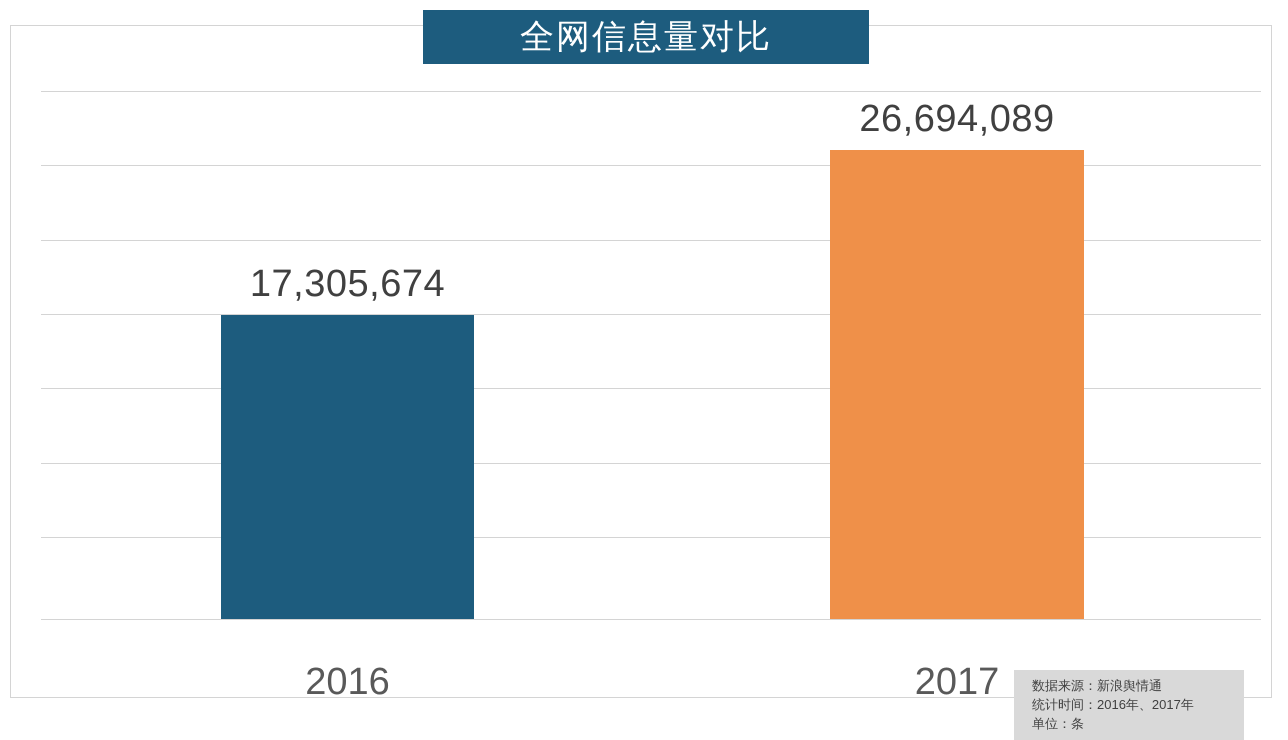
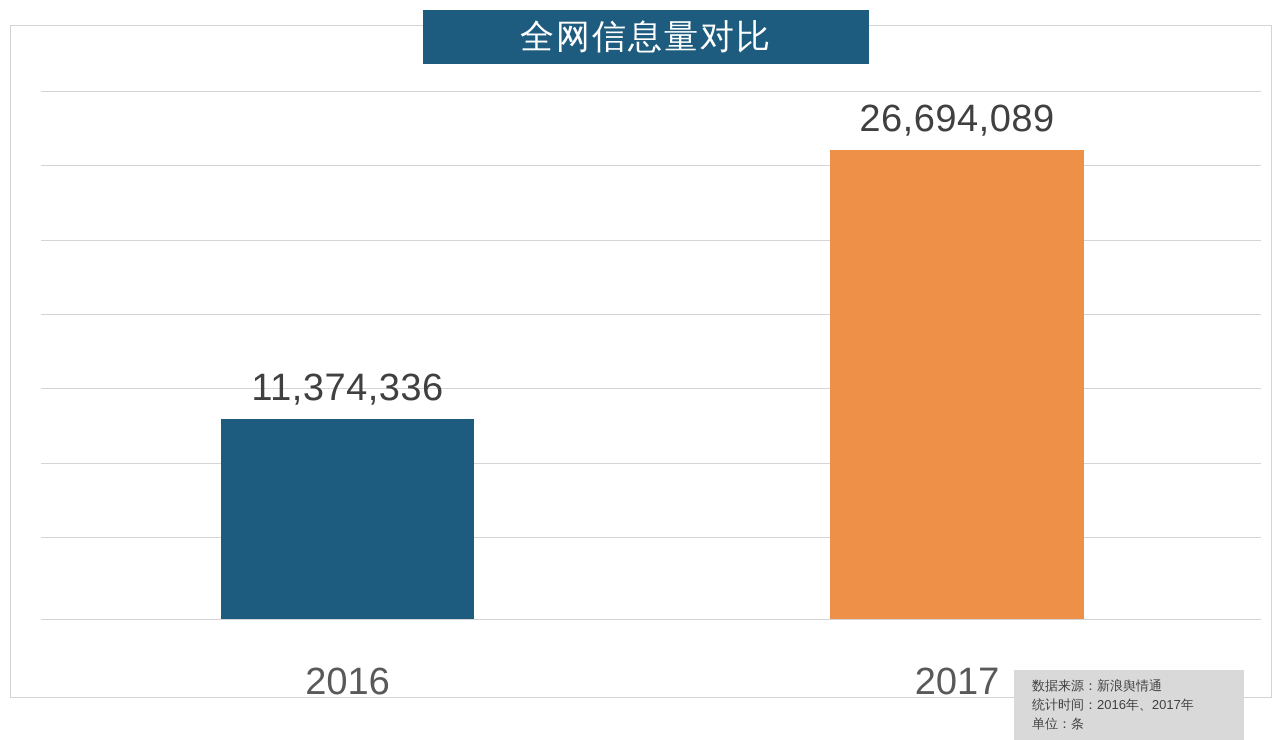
2016: 17,305,674 -> 11,374,336
